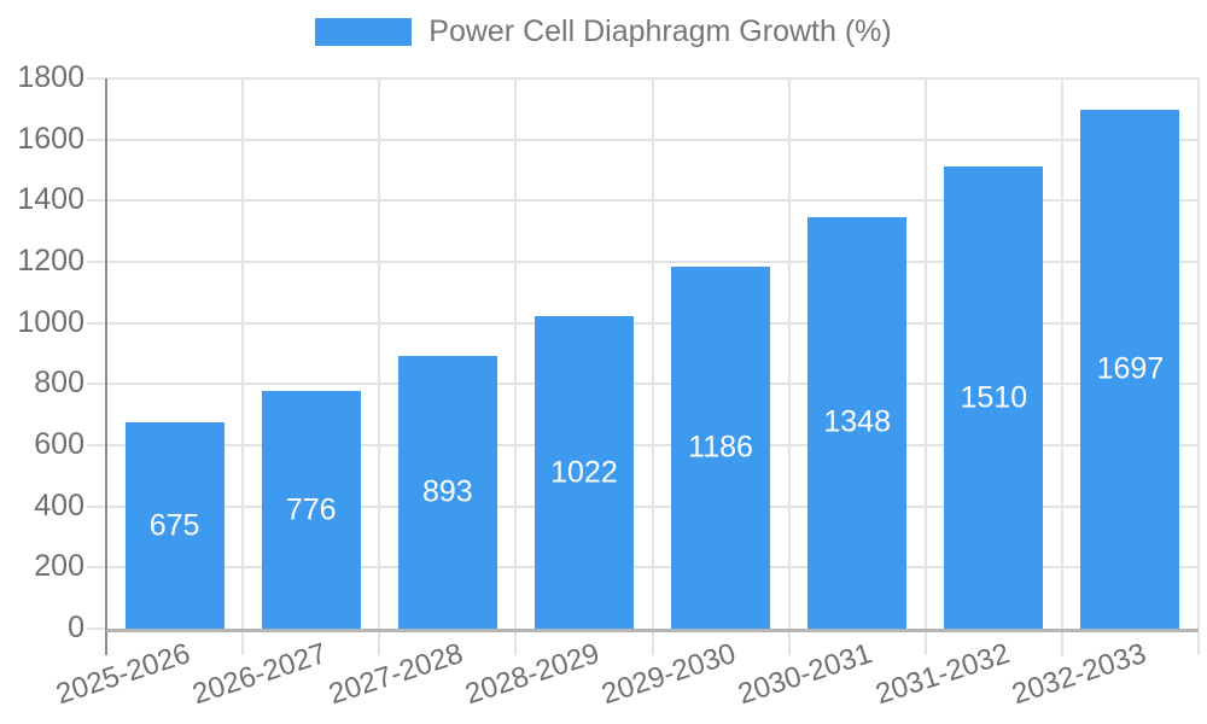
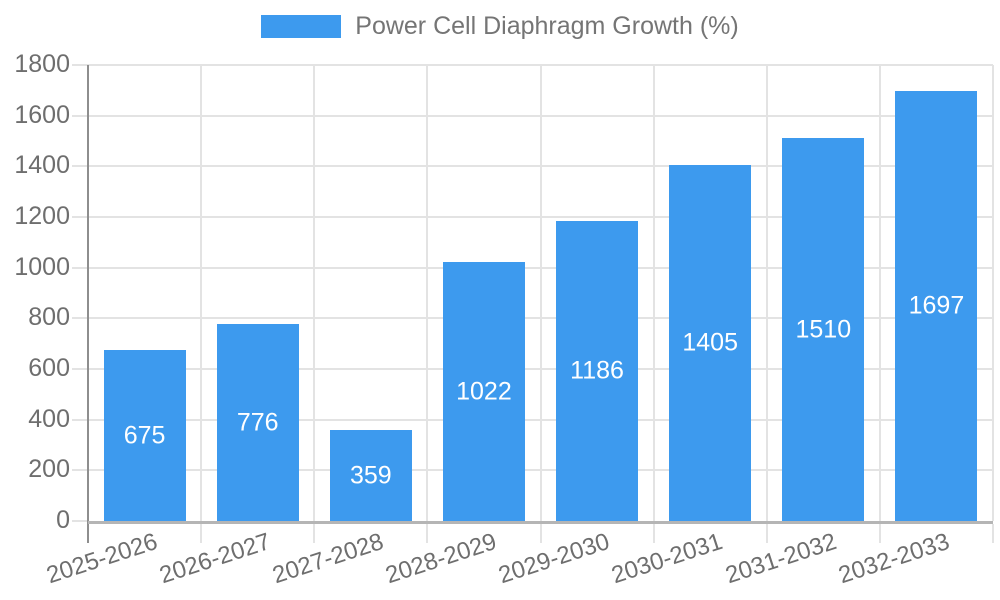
2027-2028: 893 -> 359
2030-2031: 1348 -> 1405
